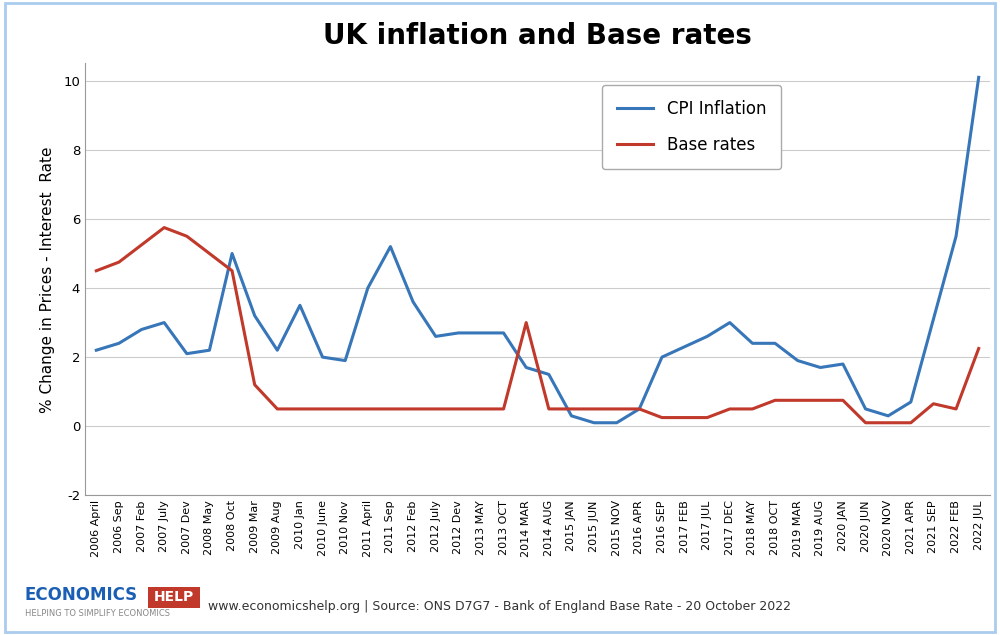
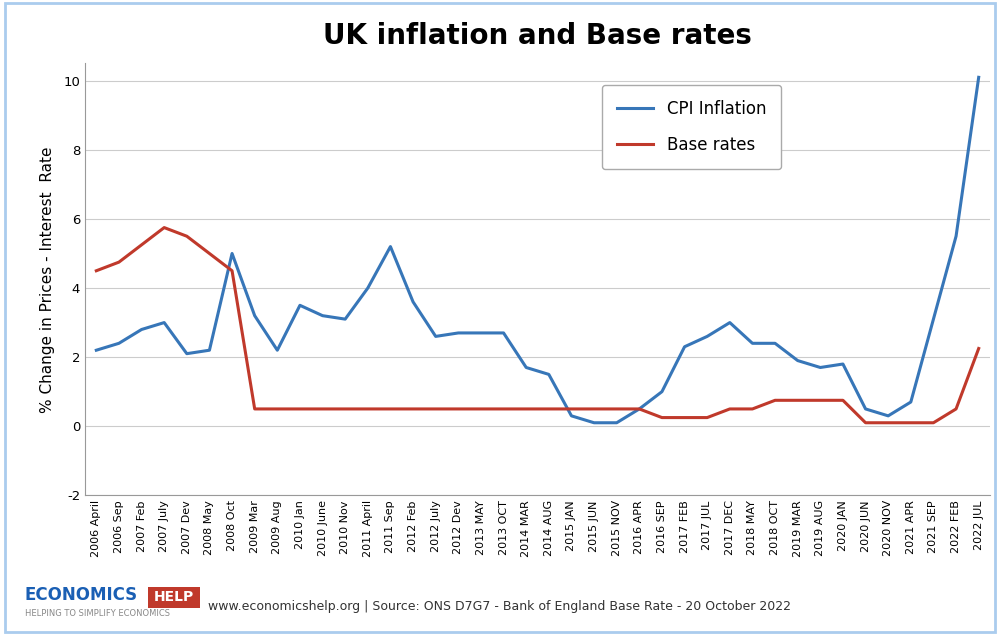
Base rates/2009 Mar: 1.20 -> 0.50
CPI Inflation/2010 June: 2.0 -> 3.2
CPI Inflation/2010 Nov: 1.9 -> 3.1
Base rates/2014 MAR: 3.00 -> 0.50
CPI Inflation/2016 SEP: 2.0 -> 1.0
Base rates/2021 SEP: 0.65 -> 0.10
